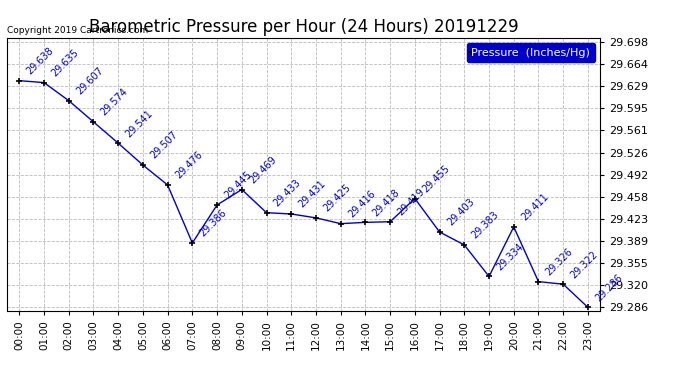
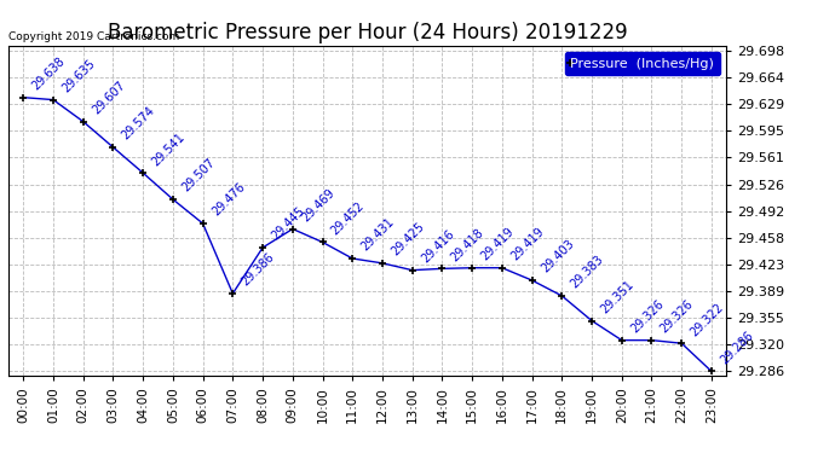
10:00: 29.433 -> 29.452
16:00: 29.455 -> 29.419
19:00: 29.334 -> 29.351
20:00: 29.411 -> 29.326
